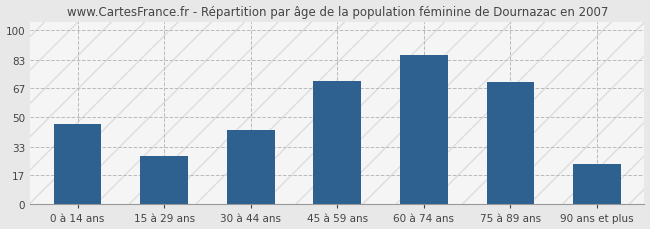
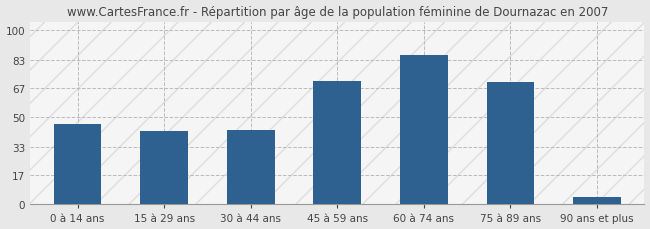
15 à 29 ans: 28 -> 42
90 ans et plus: 23 -> 4
